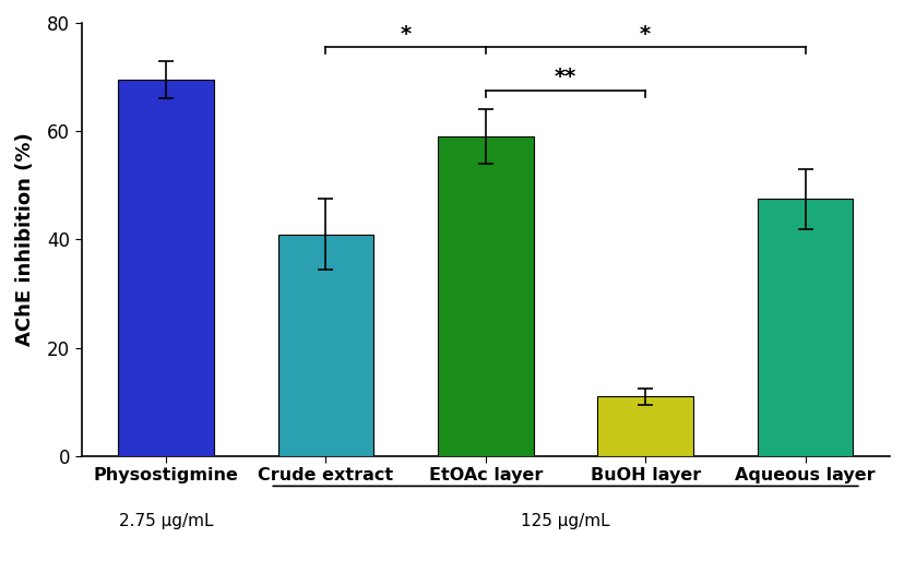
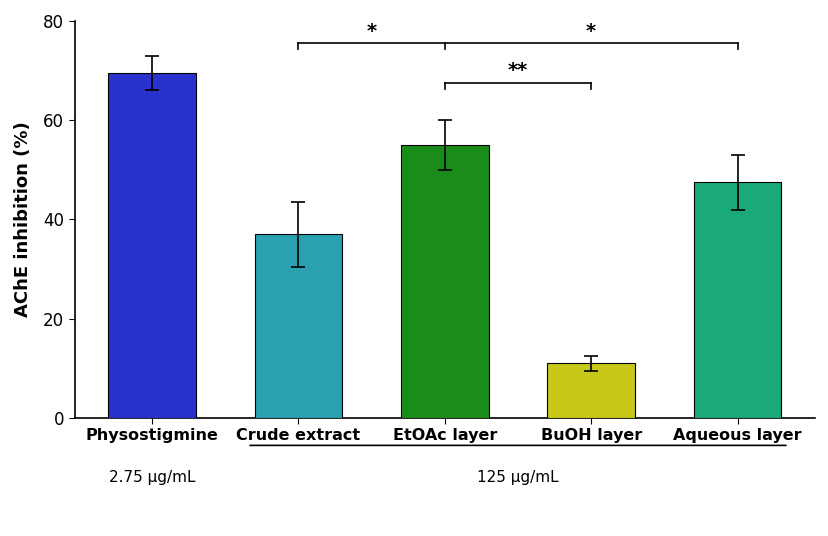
Crude extract: 41.0 -> 37.0
EtOAc layer: 59.0 -> 55.0
